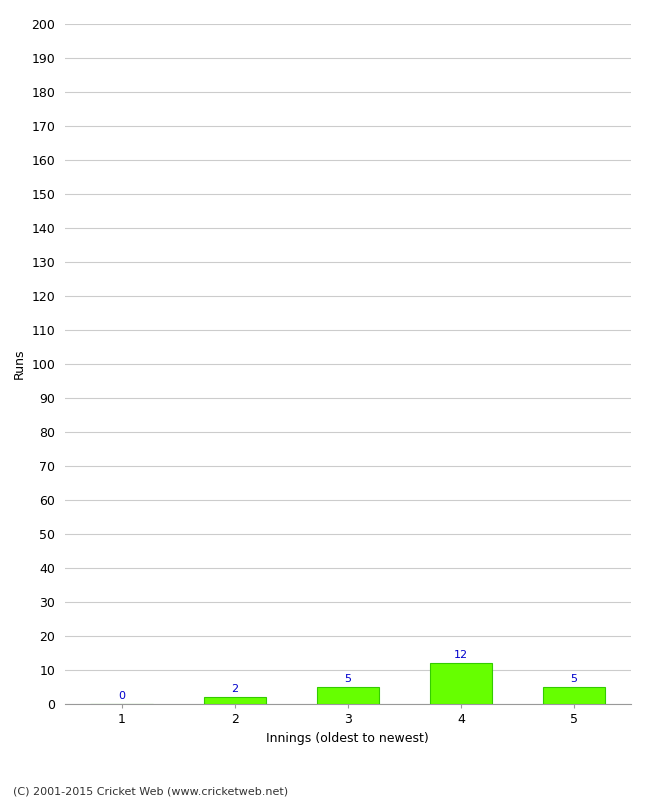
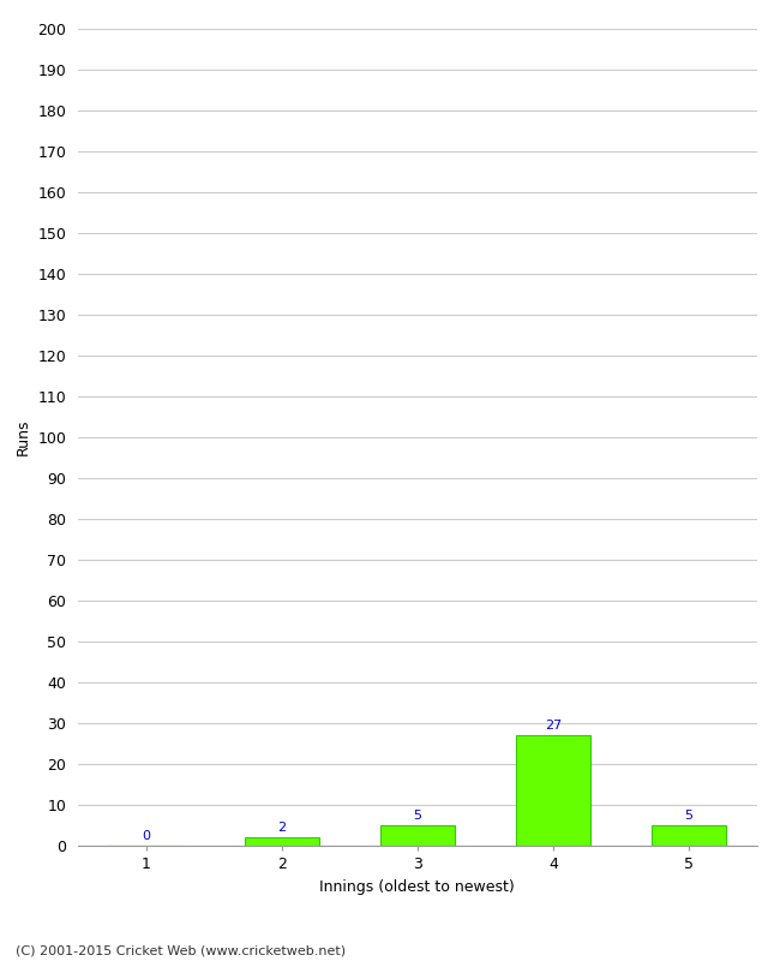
4: 12 -> 27
